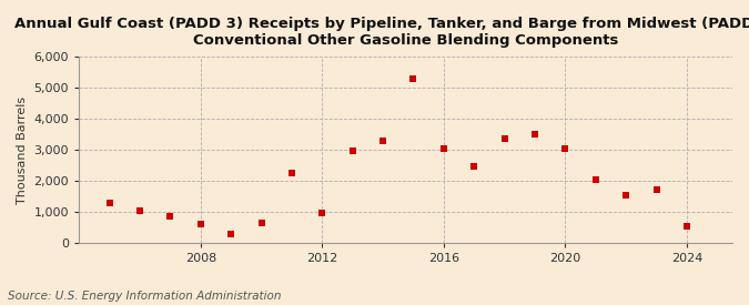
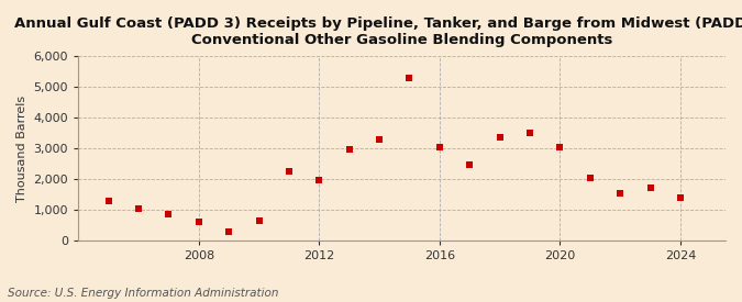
2012: 950 -> 1,950
2024: 550 -> 1,400
